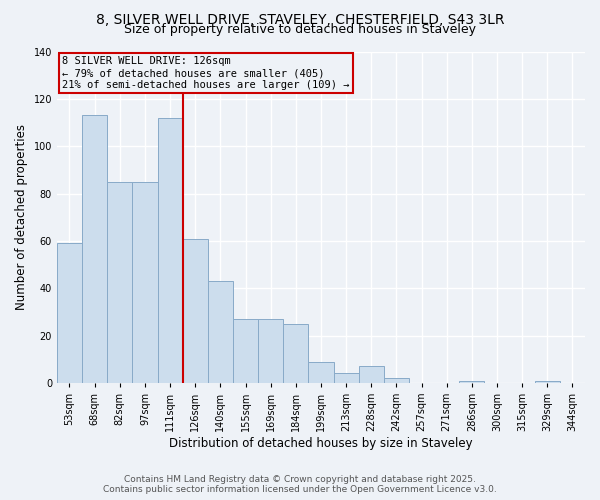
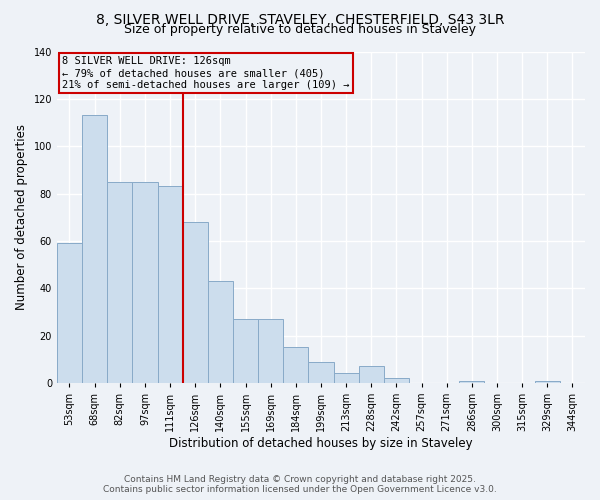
111sqm: 112 -> 83
126sqm: 61 -> 68
184sqm: 25 -> 15
